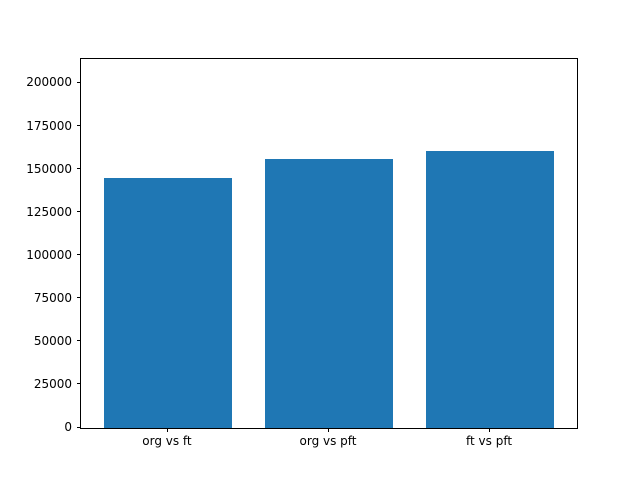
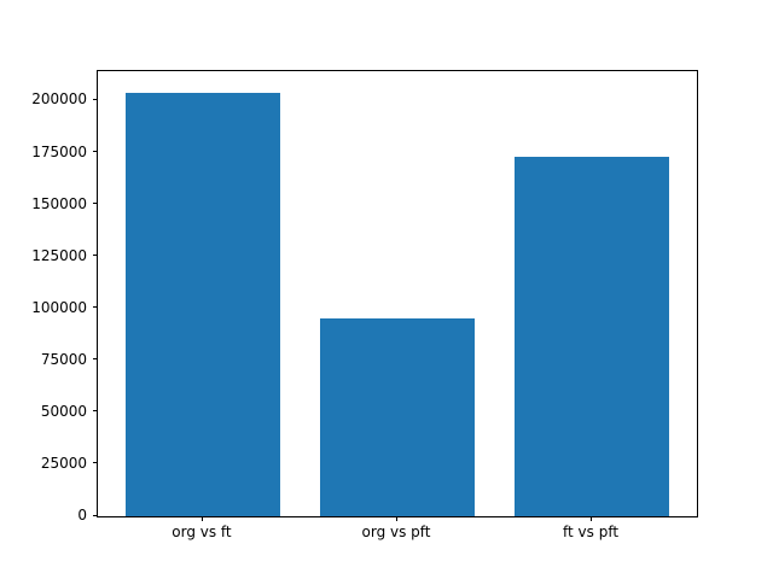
org vs ft: 145000 -> 204000
org vs pft: 156000 -> 95000
ft vs pft: 161000 -> 173000
